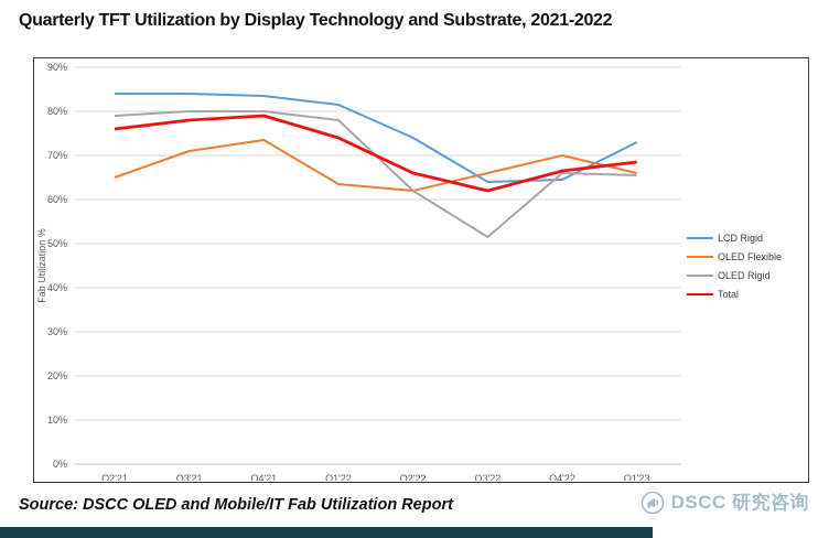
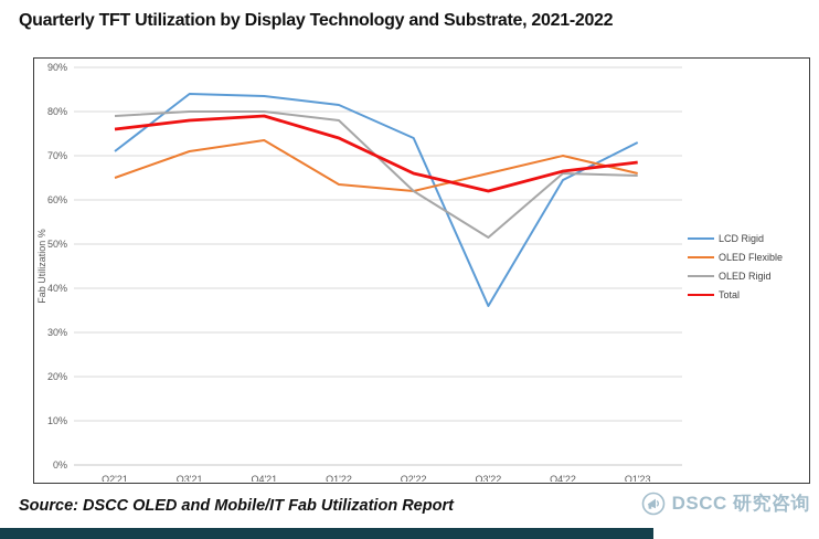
LCD Rigid/Q2'21: 84% -> 71%
LCD Rigid/Q3'22: 64% -> 36%
